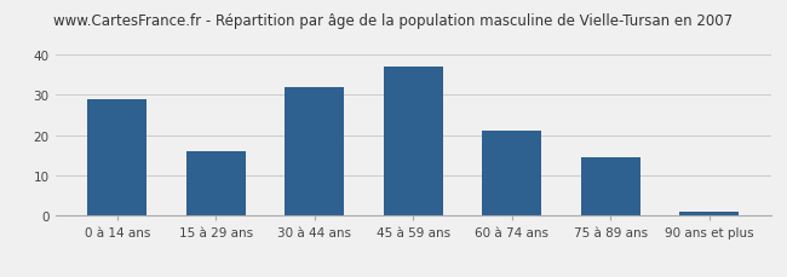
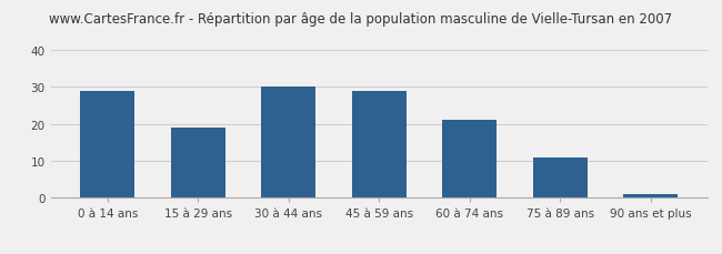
15 à 29 ans: 16.0 -> 19.0
30 à 44 ans: 32.0 -> 30.0
45 à 59 ans: 37.0 -> 29.0
75 à 89 ans: 14.5 -> 11.0
